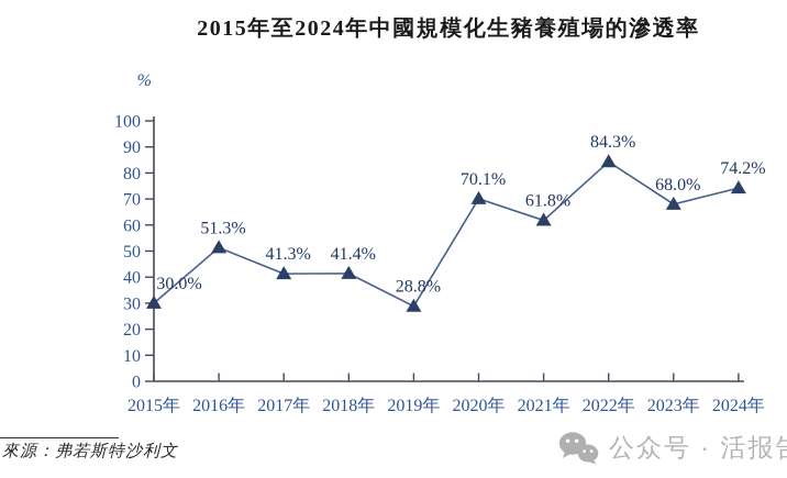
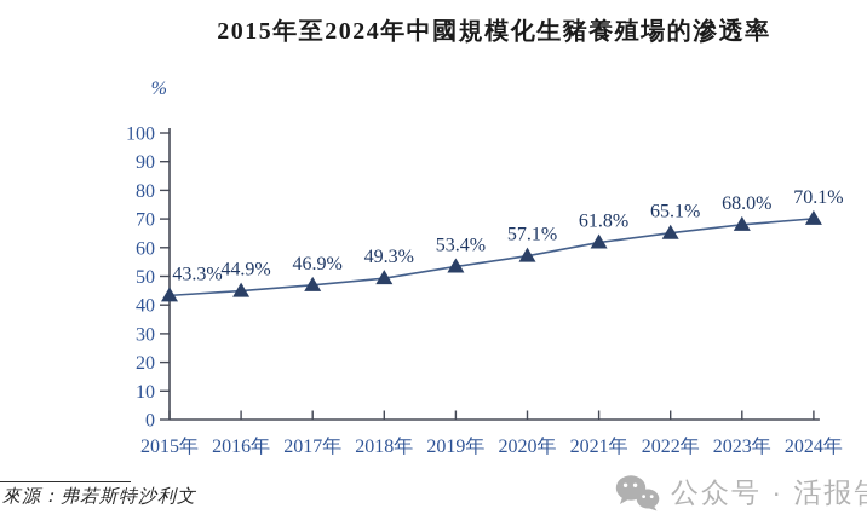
2015年: 30.0% -> 43.3%
2016年: 51.3% -> 44.9%
2017年: 41.3% -> 46.9%
2018年: 41.4% -> 49.3%
2019年: 28.8% -> 53.4%
2020年: 70.1% -> 57.1%
2022年: 84.3% -> 65.1%
2024年: 74.2% -> 70.1%
